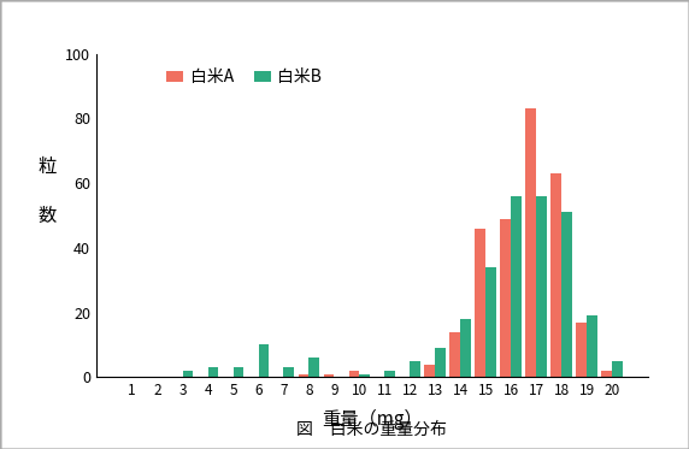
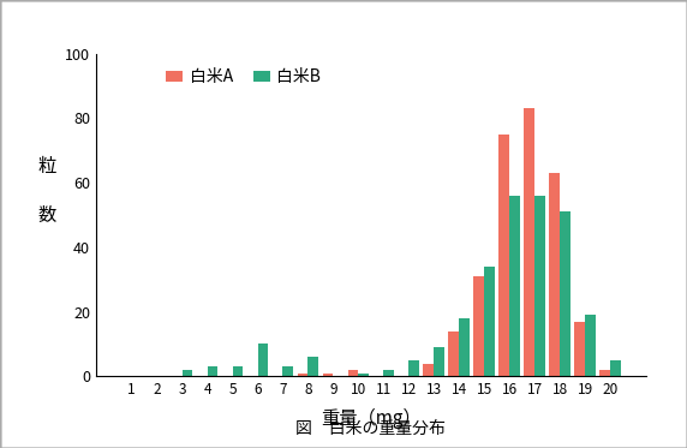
白米A/15: 46 -> 31
白米A/16: 49 -> 75
